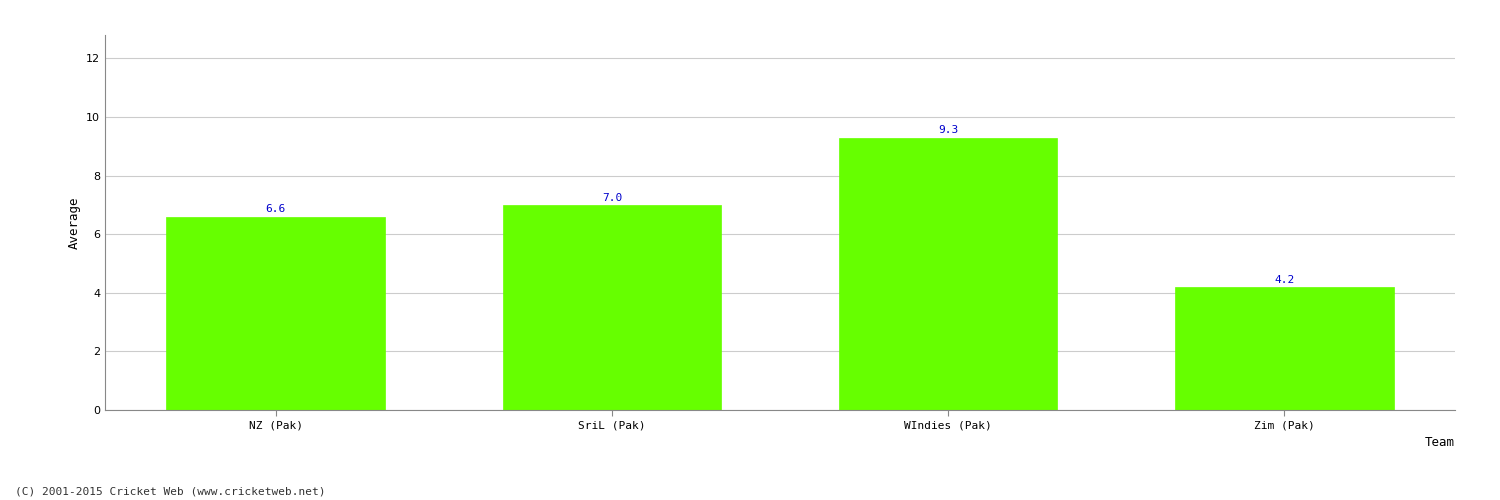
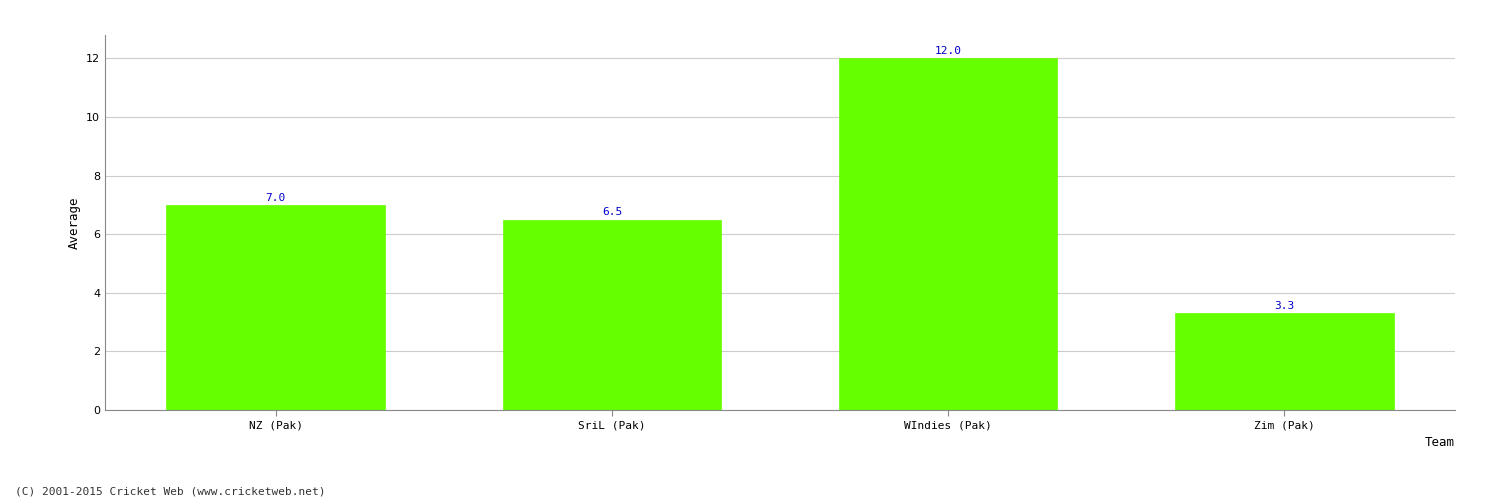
NZ (Pak): 6.6 -> 7.0
SriL (Pak): 7.0 -> 6.5
WIndies (Pak): 9.3 -> 12.0
Zim (Pak): 4.2 -> 3.3
